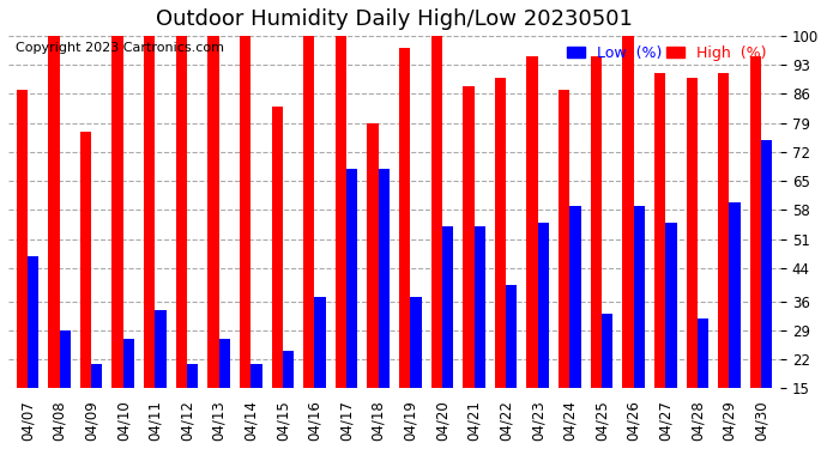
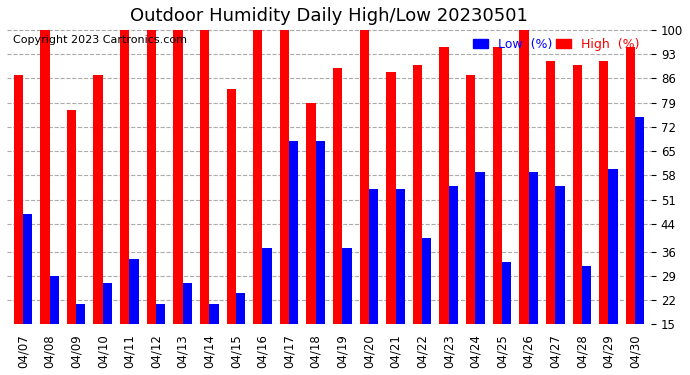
High (%)/04/10: 100 -> 87
High (%)/04/19: 97 -> 89
